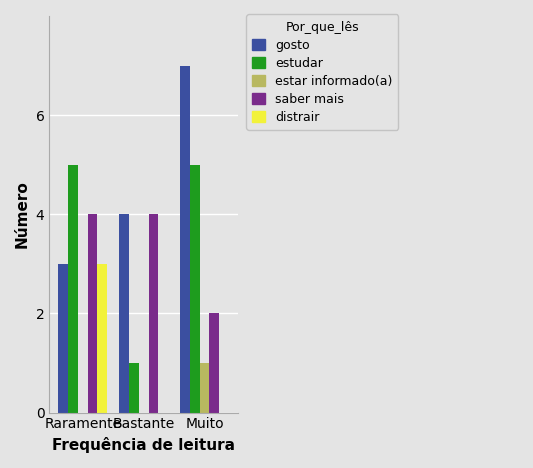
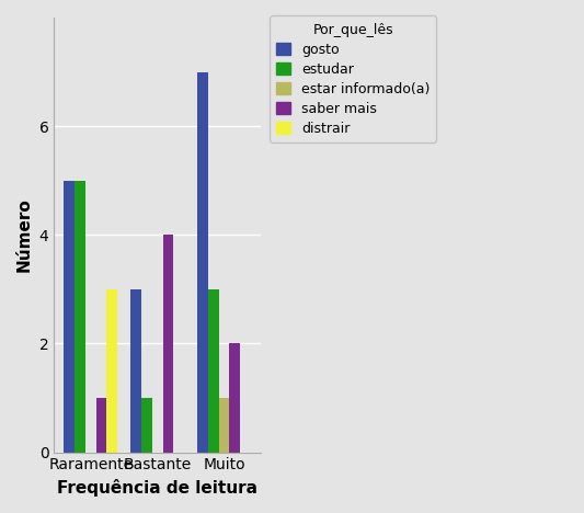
gosto/Raramente: 3 -> 5
saber mais/Raramente: 4 -> 1
gosto/Bastante: 4 -> 3
estudar/Muito: 5 -> 3
